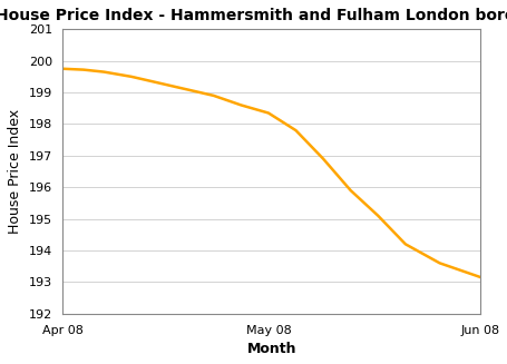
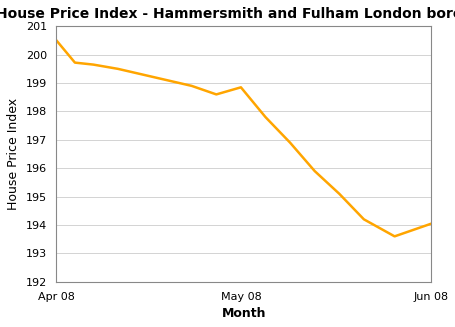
Apr 08: 199.75 -> 200.50
May 08: 198.35 -> 198.85
Jun 08: 193.15 -> 194.05
